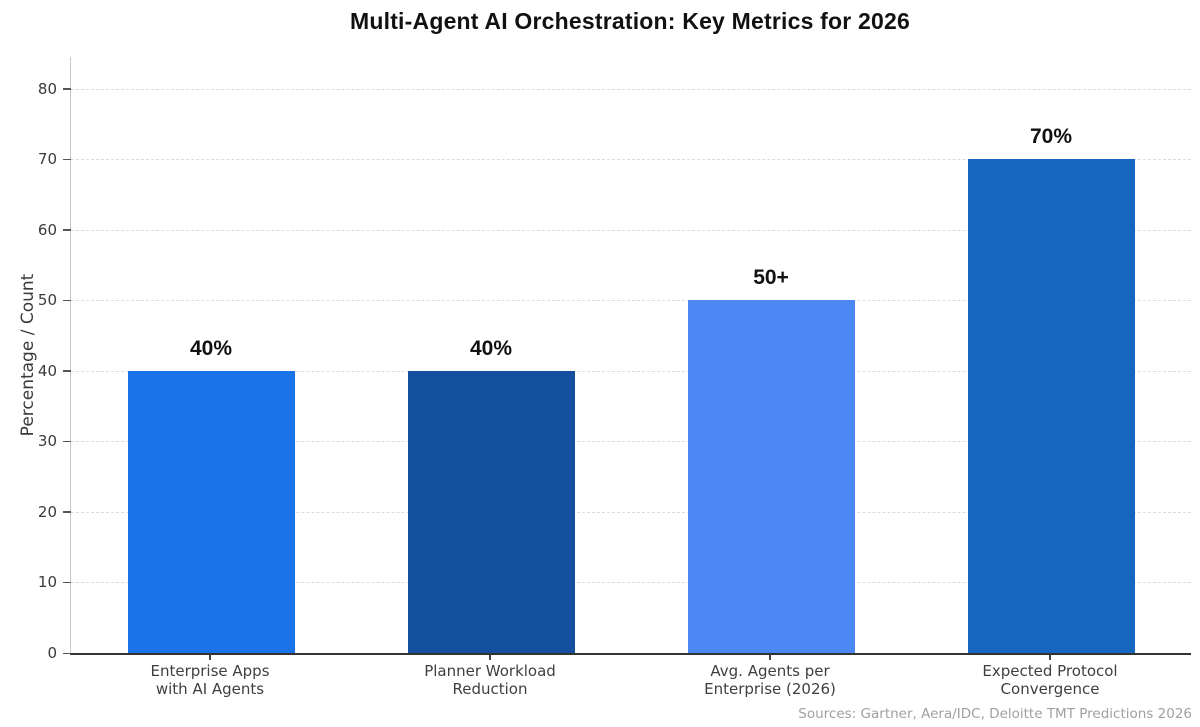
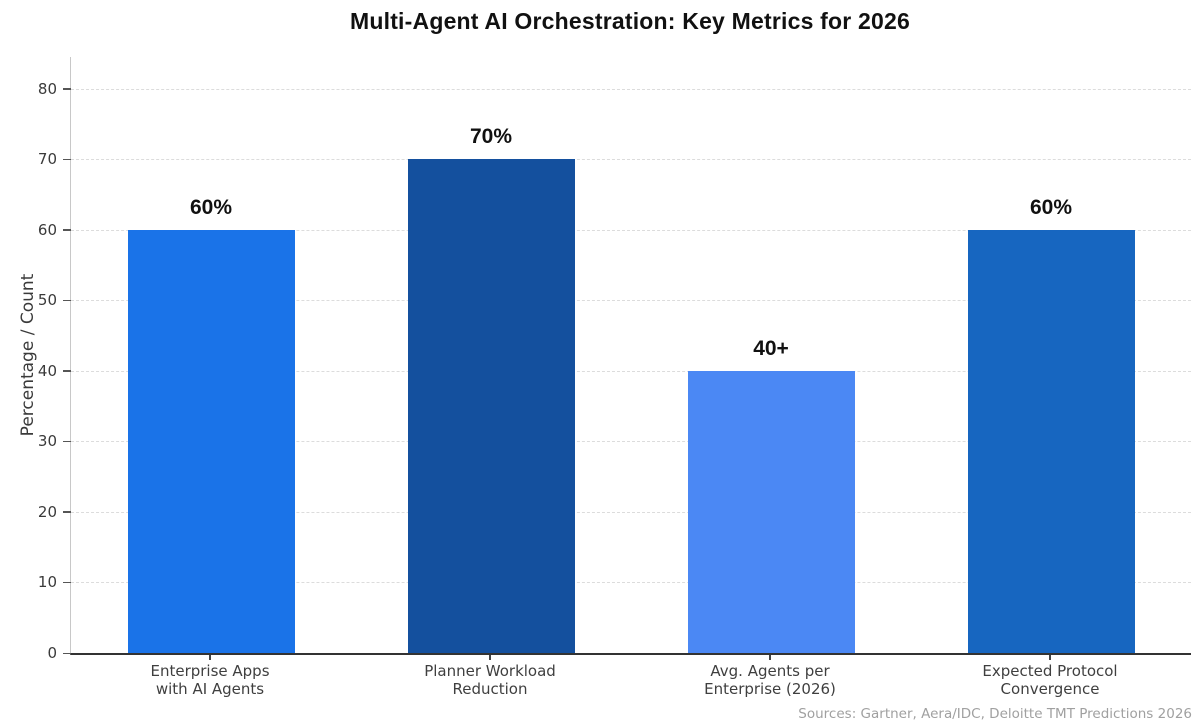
Enterprise Apps with AI Agents: 40% -> 60%
Planner Workload Reduction: 40% -> 70%
Avg. Agents per Enterprise (2026): 50 -> 40
Expected Protocol Convergence: 70% -> 60%
